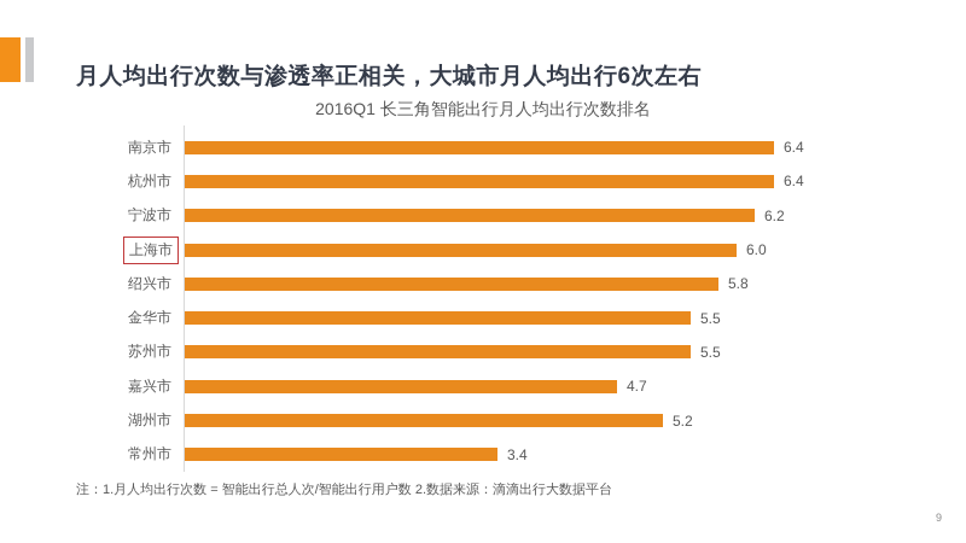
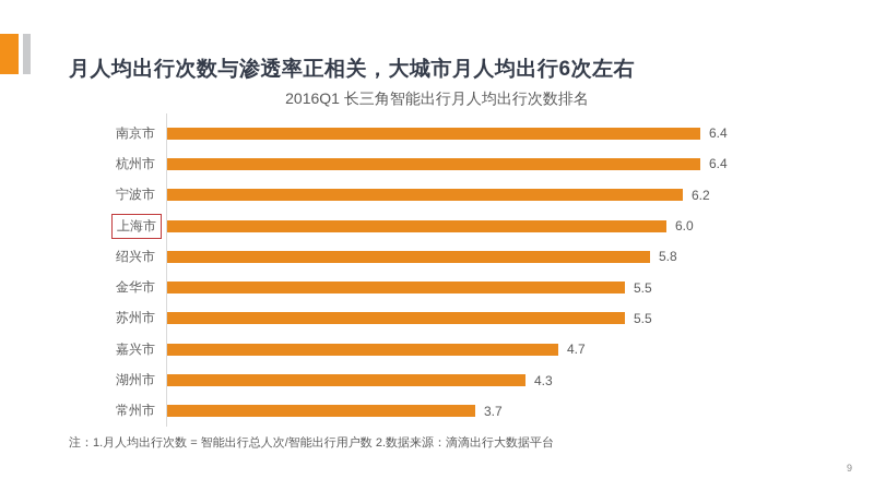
湖州市: 5.2 -> 4.3
常州市: 3.4 -> 3.7
